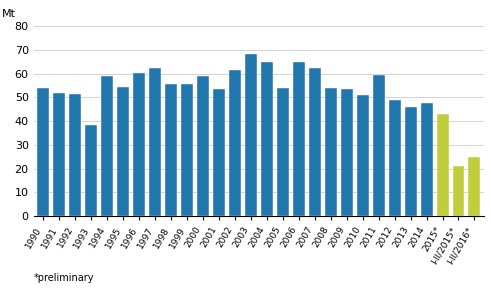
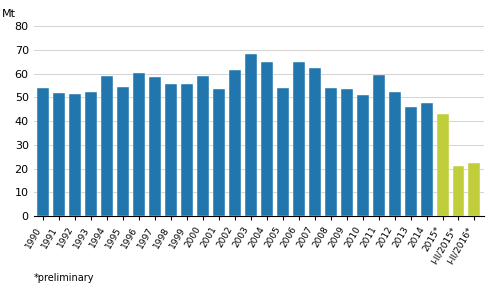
1993: 38.5 -> 52.5
1997: 62.5 -> 58.5
2012: 49.0 -> 52.5
I-II/2016*: 25.0 -> 22.5
